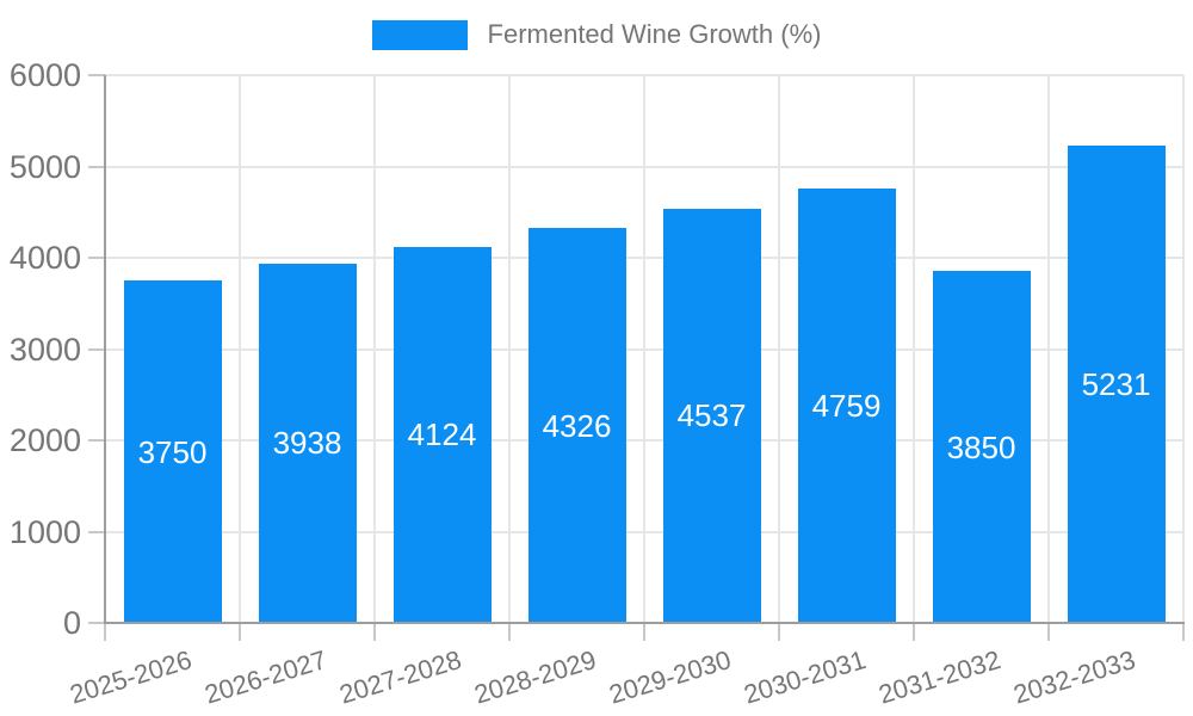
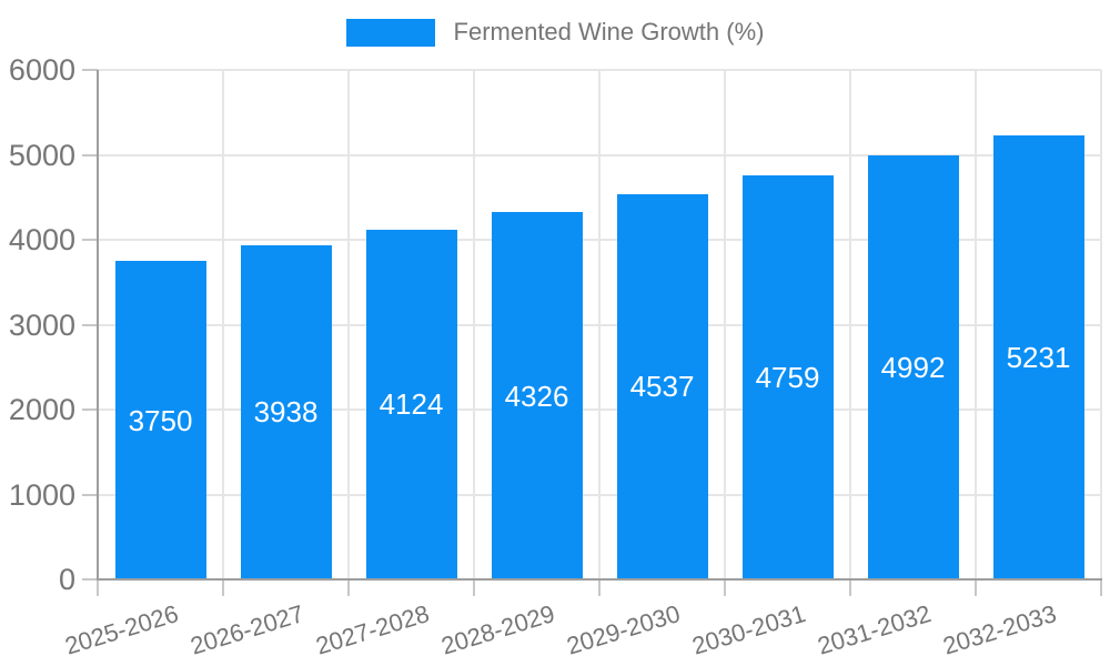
2031-2032: 3850 -> 4992
